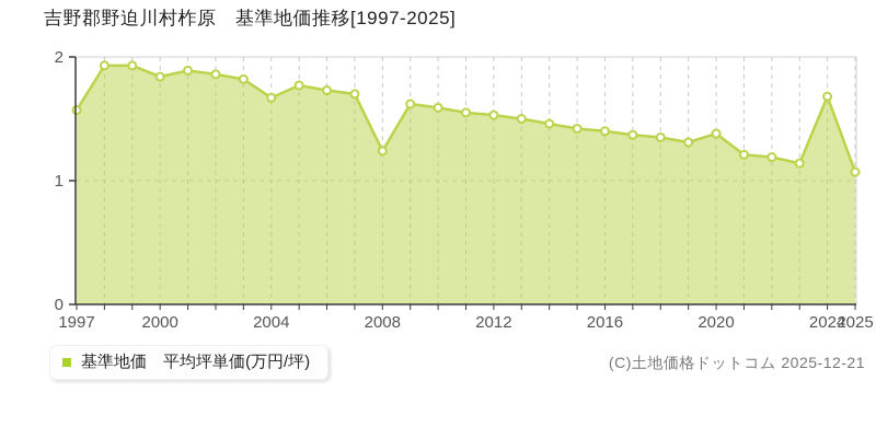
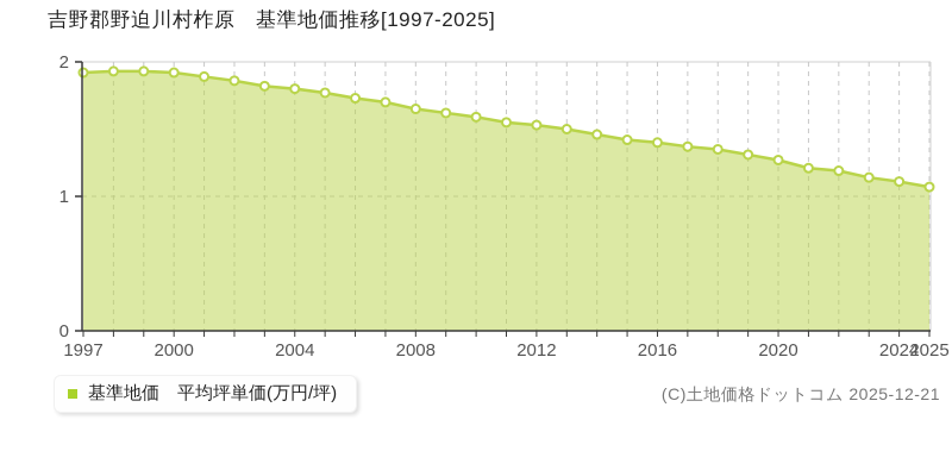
1997: 1.57 -> 1.92
2000: 1.84 -> 1.92
2004: 1.67 -> 1.80
2008: 1.24 -> 1.65
2020: 1.38 -> 1.27
2024: 1.68 -> 1.11
